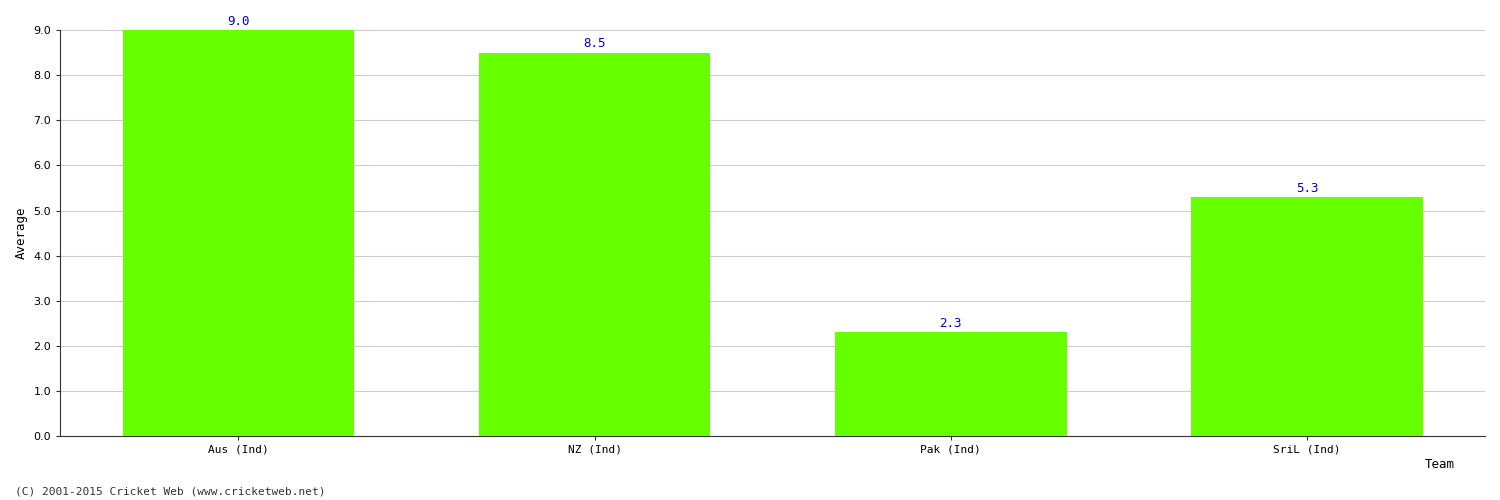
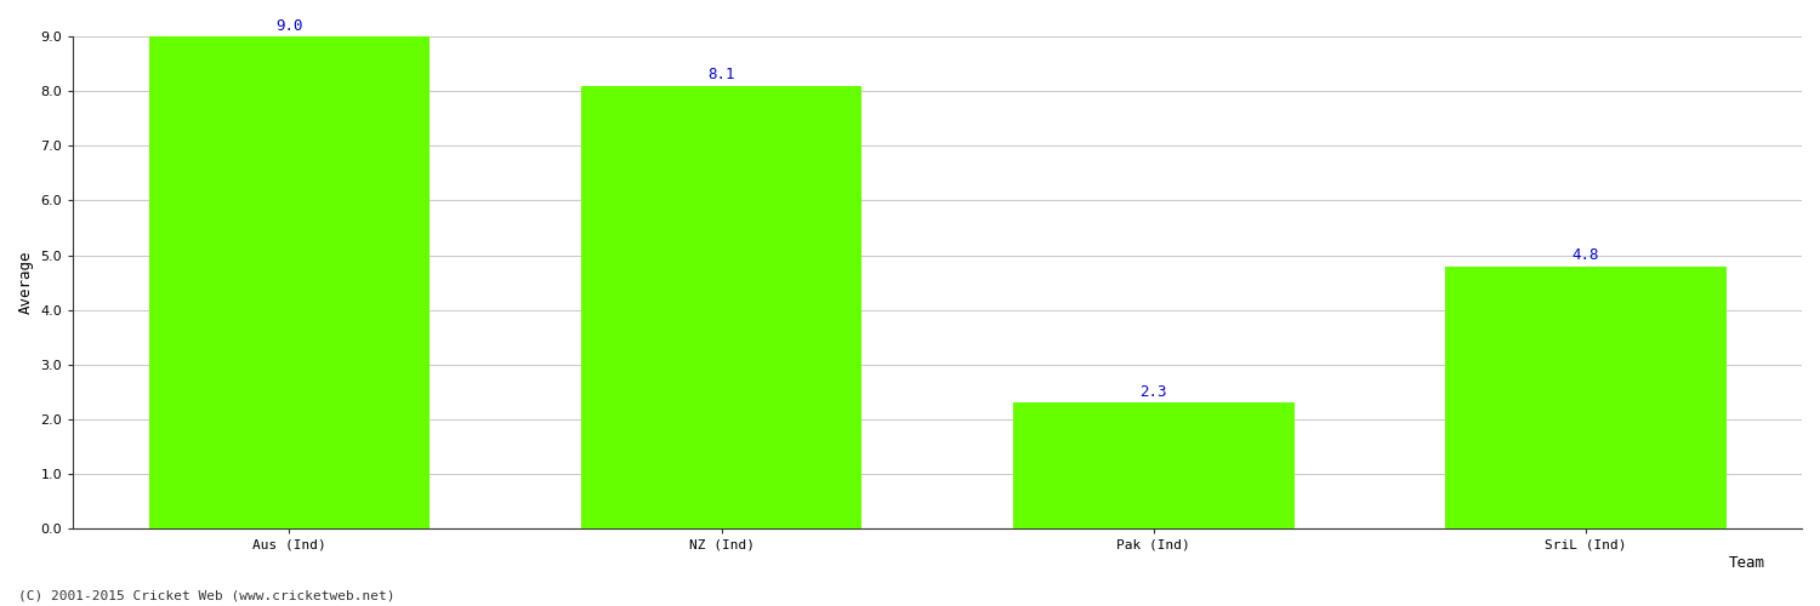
NZ (Ind): 8.5 -> 8.1
SriL (Ind): 5.3 -> 4.8
